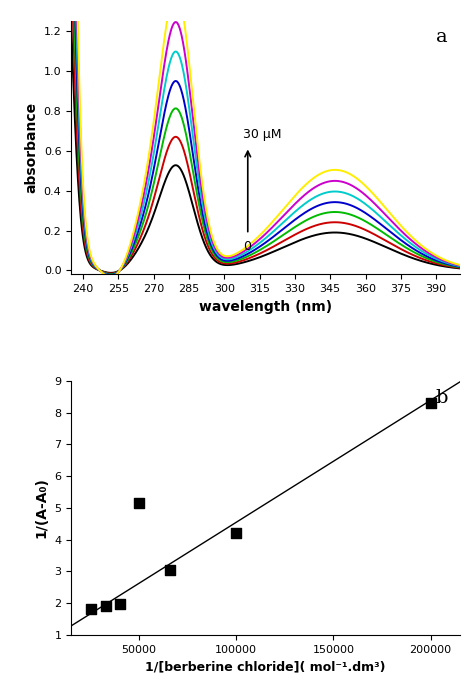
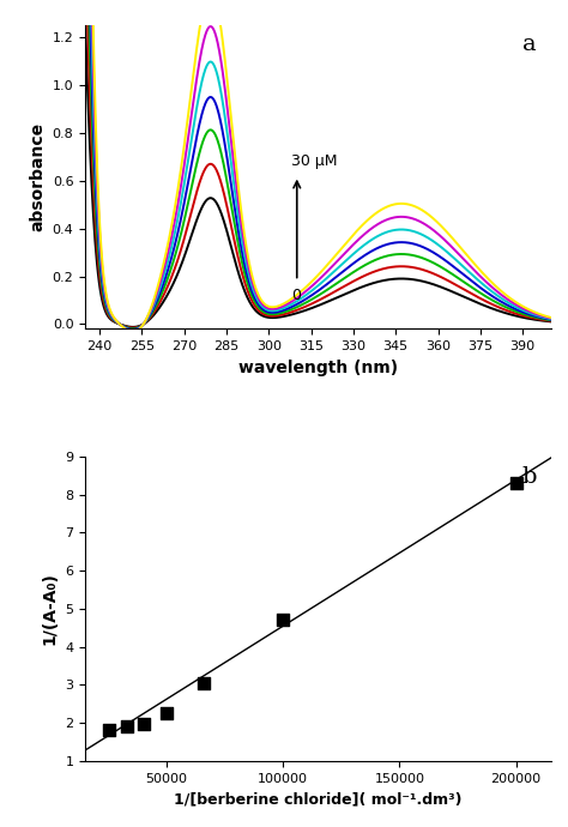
50000: 5.15 -> 2.27
100000: 4.20 -> 4.70
